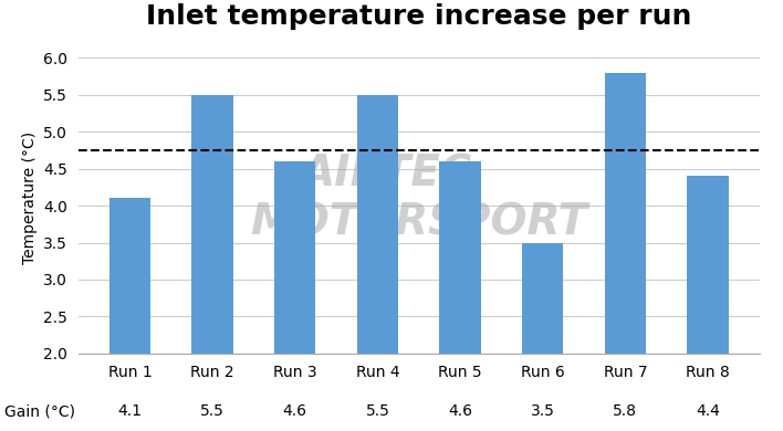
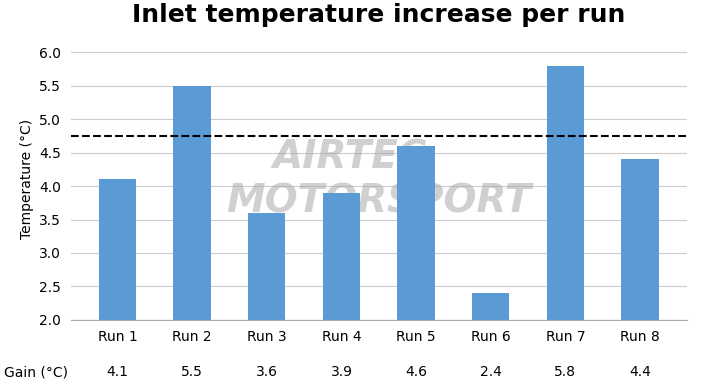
Run 3: 4.6 -> 3.6
Run 4: 5.5 -> 3.9
Run 6: 3.5 -> 2.4
